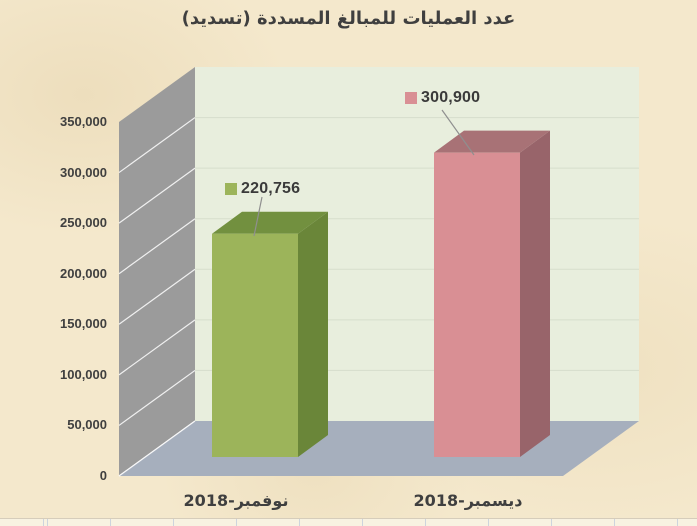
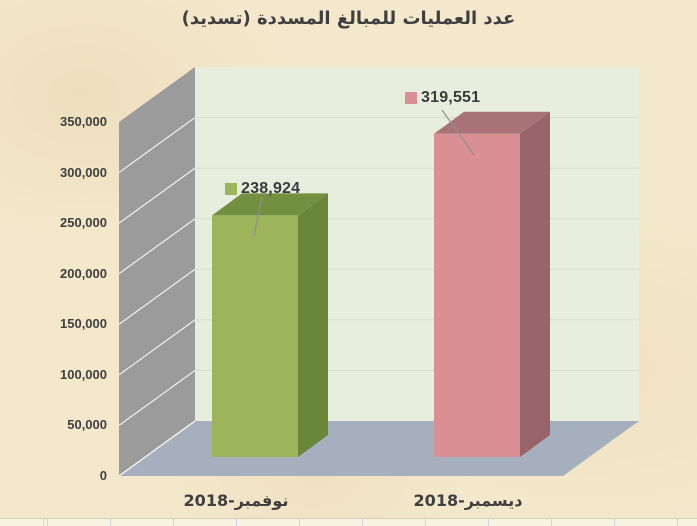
نوفمبر-2018: 220,756 -> 238,924
ديسمبر-2018: 300,900 -> 319,551
